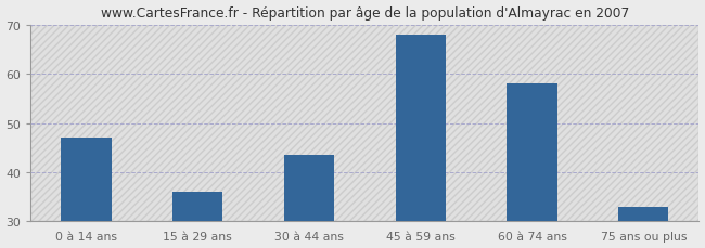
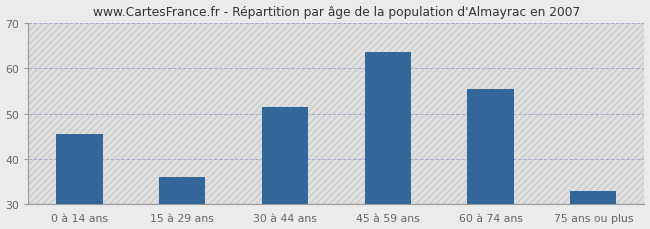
0 à 14 ans: 47.0 -> 45.5
30 à 44 ans: 43.5 -> 51.5
45 à 59 ans: 68.0 -> 63.5
60 à 74 ans: 58.0 -> 55.5
